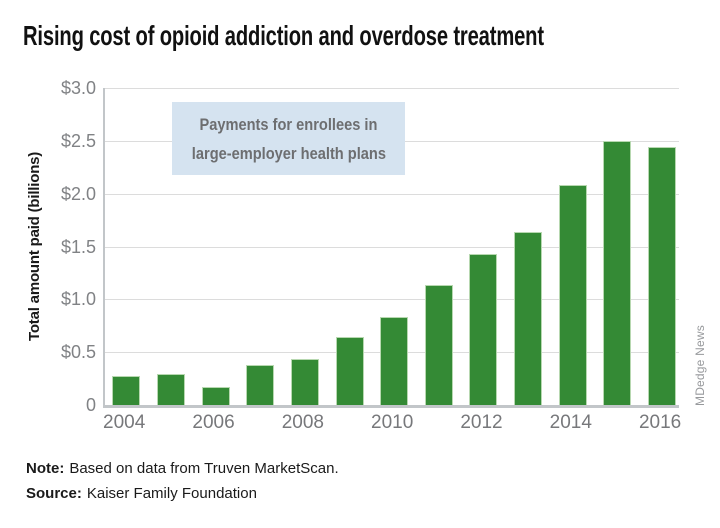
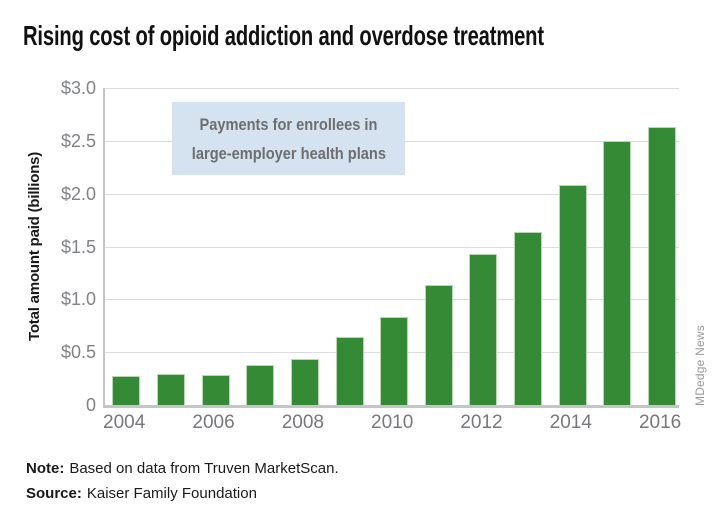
2006: $0.17 -> $0.28
2016: $2.44 -> $2.63
